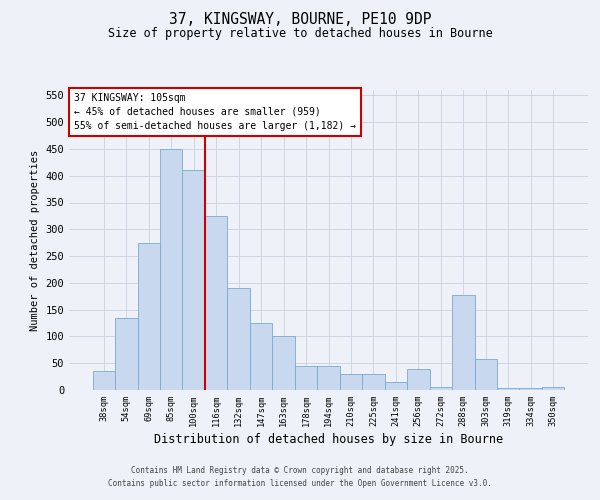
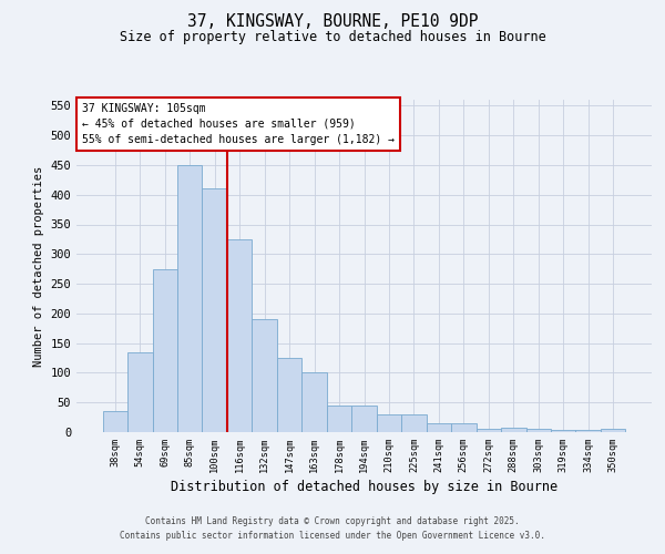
256sqm: 40 -> 15
288sqm: 178 -> 8
303sqm: 58 -> 5
